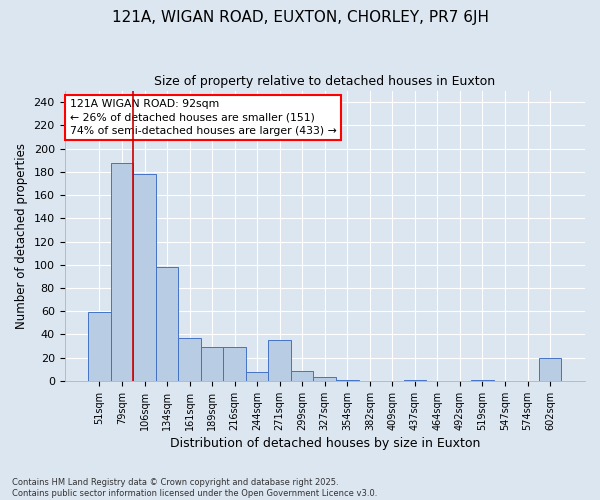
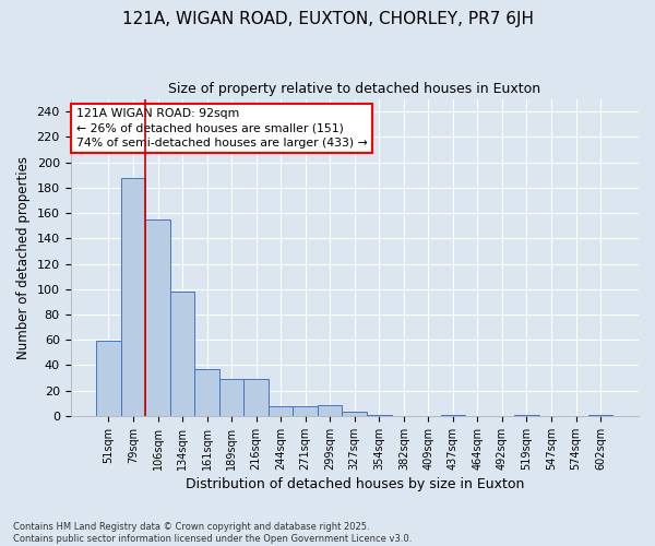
106sqm: 178 -> 155
271sqm: 35 -> 8
602sqm: 20 -> 1
